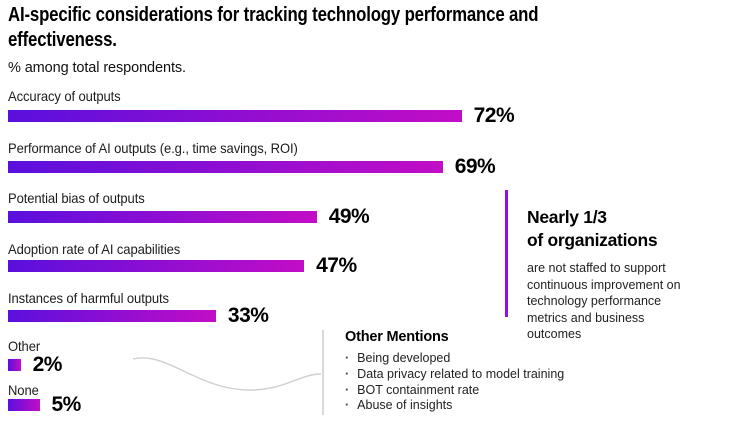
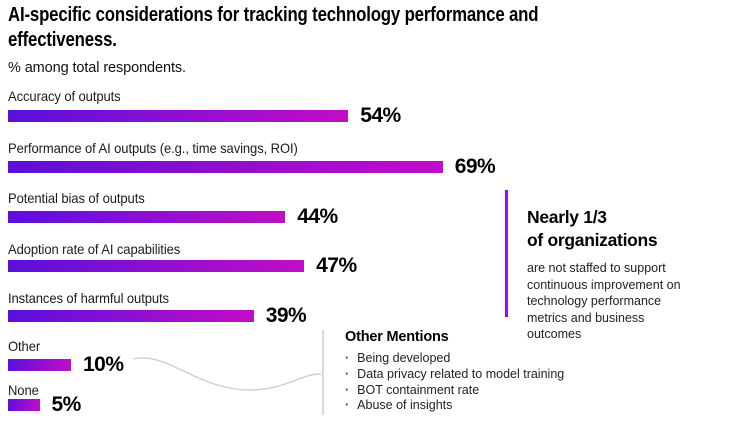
Accuracy of outputs: 72% -> 54%
Potential bias of outputs: 49% -> 44%
Instances of harmful outputs: 33% -> 39%
Other: 2% -> 10%
